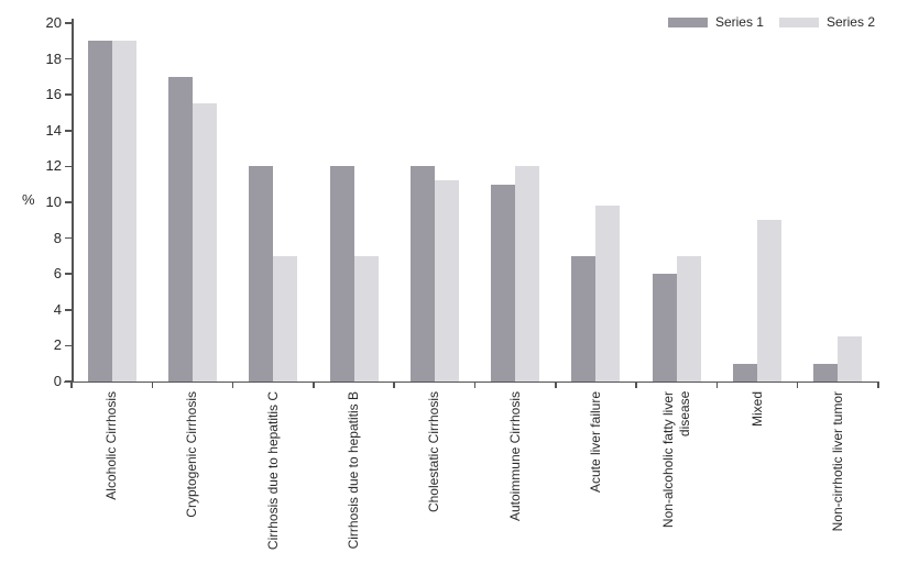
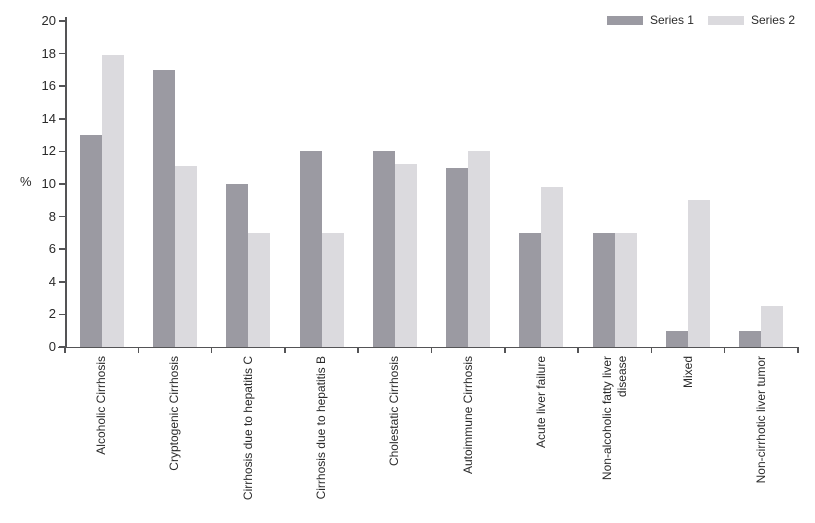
Series 1/Alcoholic Cirrhosis: 19 -> 13
Series 2/Alcoholic Cirrhosis: 19.0 -> 17.9
Series 2/Cryptogenic Cirrhosis: 15.5 -> 11.1
Series 1/Cirrhosis due to hepatitis C: 12 -> 10
Series 1/Non-alcoholic fatty liver disease: 6 -> 7
